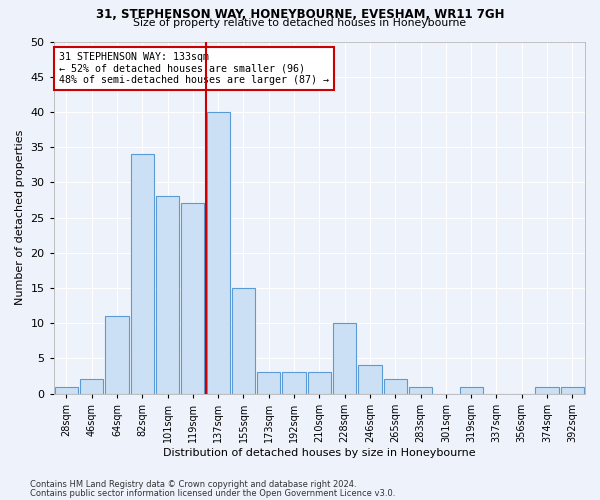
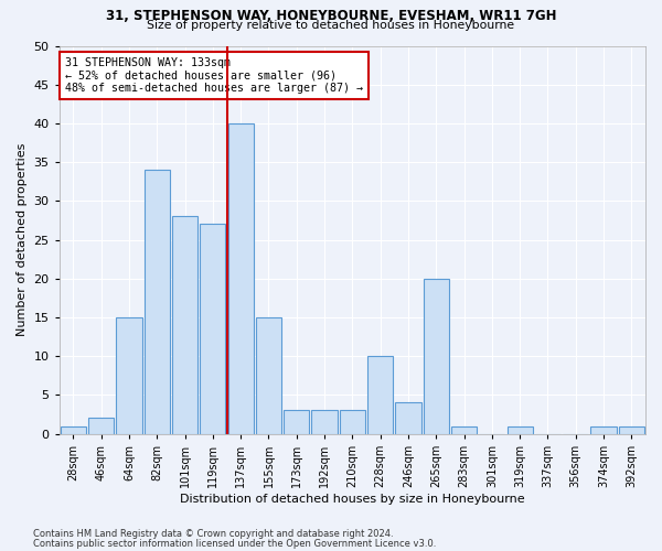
64sqm: 11 -> 15
265sqm: 2 -> 20
